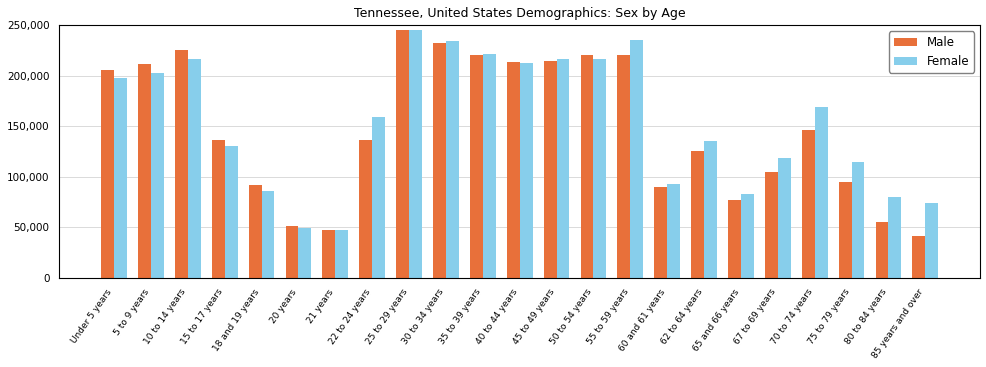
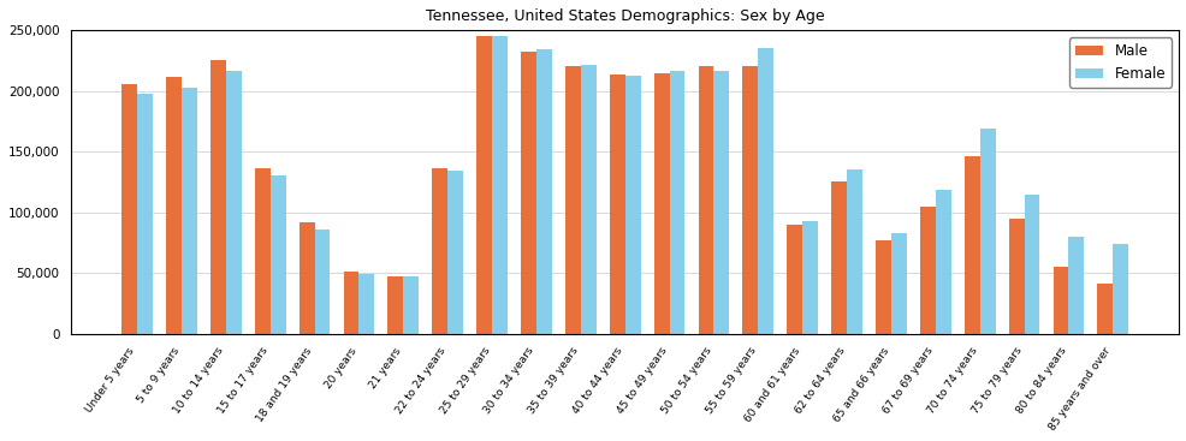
Female/22 to 24 years: 159,000 -> 134,000
